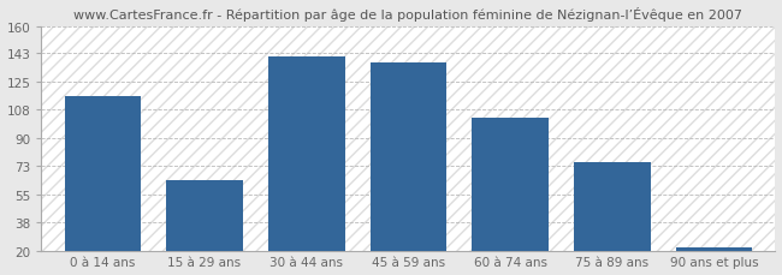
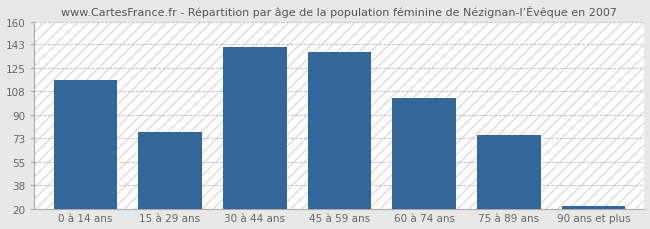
15 à 29 ans: 64 -> 77
